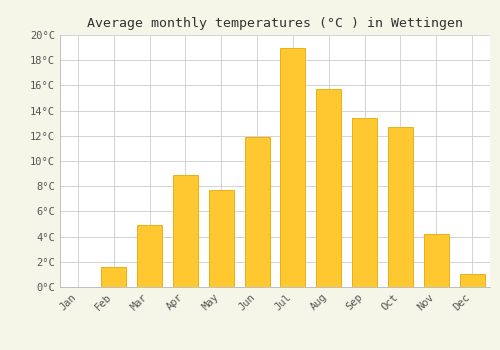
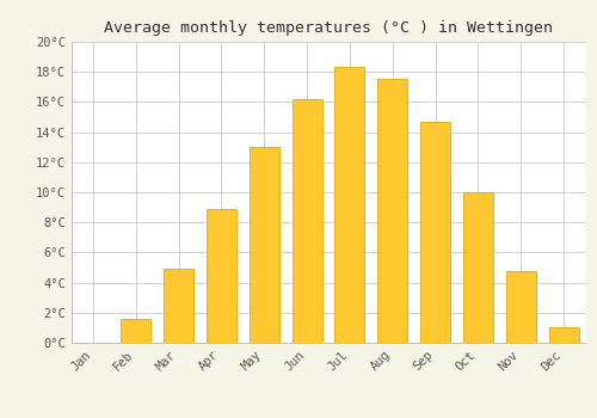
May: 7.7°C -> 13.0°C
Jun: 11.9°C -> 16.2°C
Jul: 19.0°C -> 18.3°C
Aug: 15.7°C -> 17.5°C
Sep: 13.4°C -> 14.7°C
Oct: 12.7°C -> 10.0°C
Nov: 4.2°C -> 4.8°C
